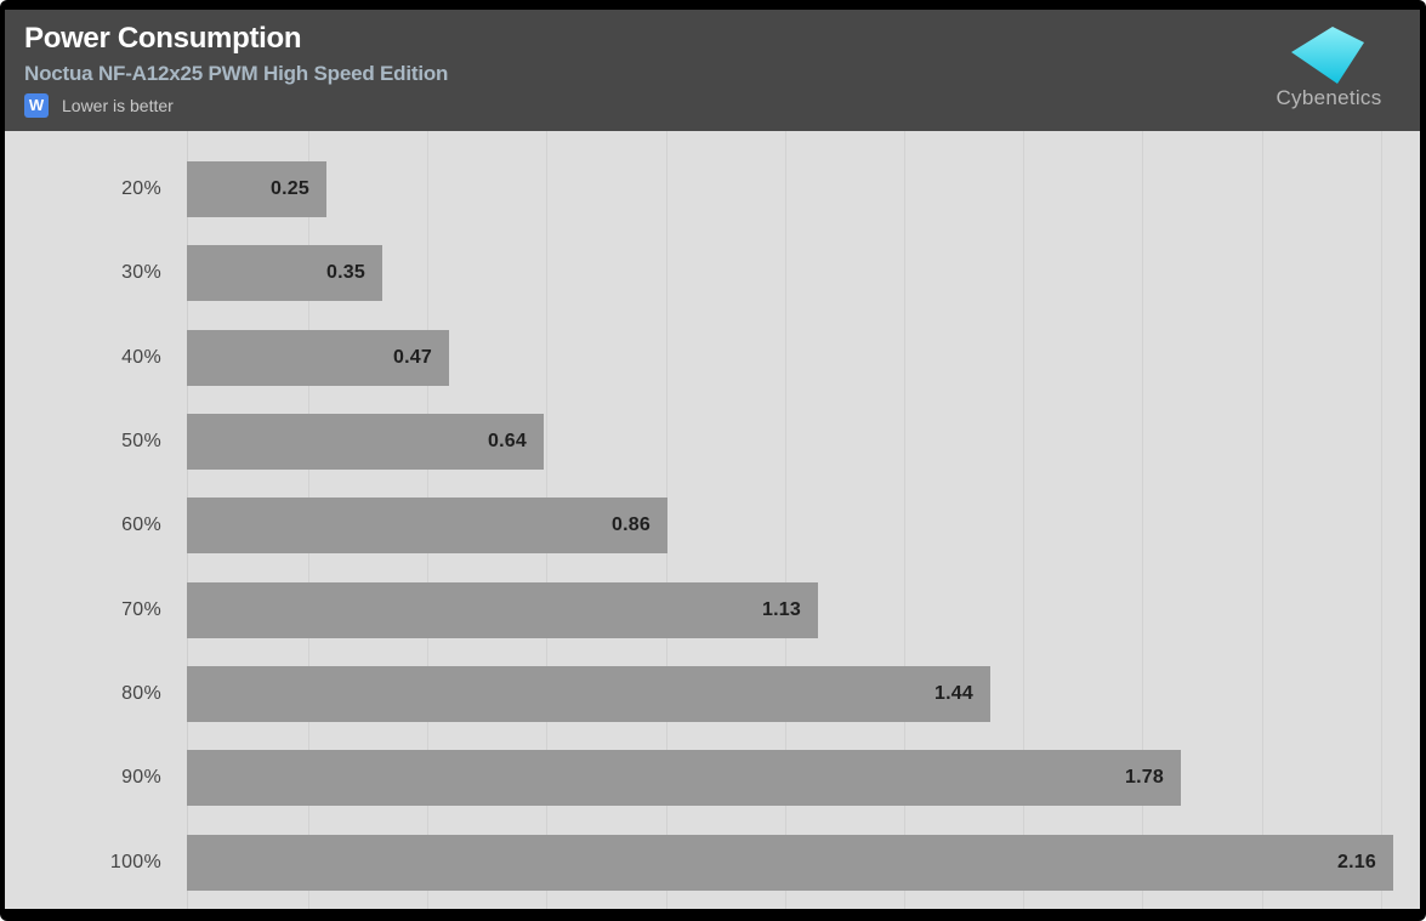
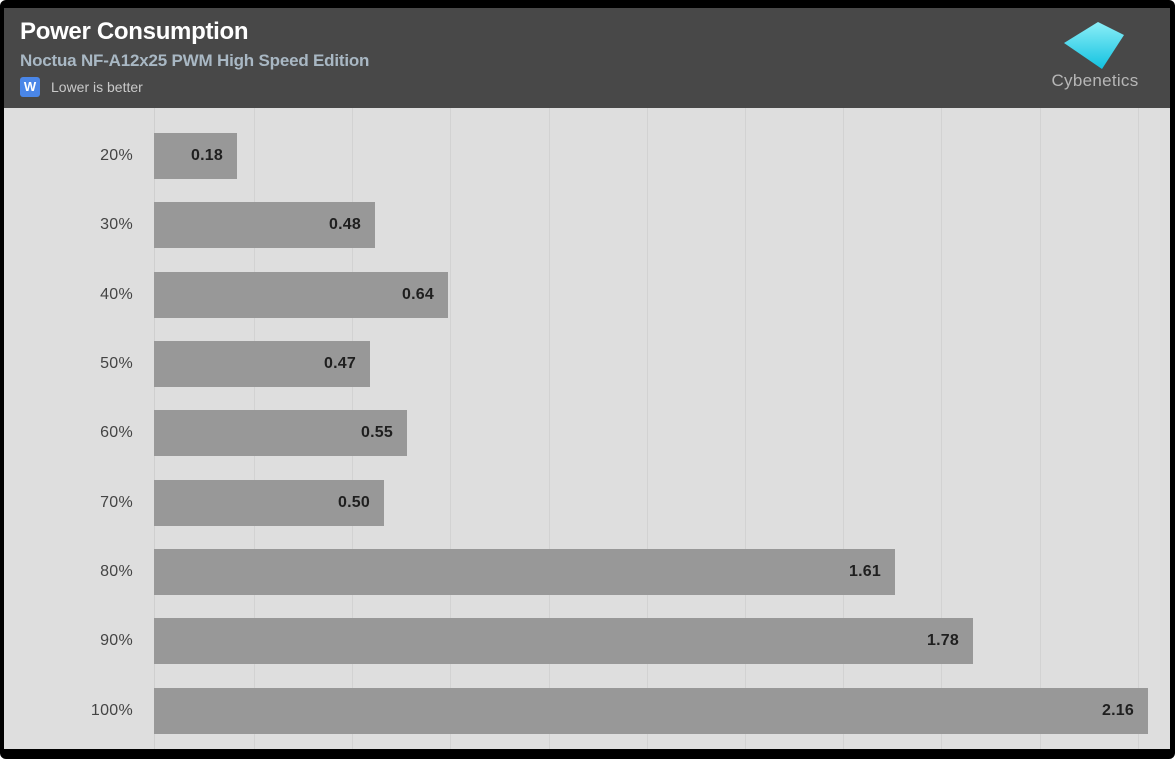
20%: 0.25 -> 0.18
30%: 0.35 -> 0.48
40%: 0.47 -> 0.64
50%: 0.64 -> 0.47
60%: 0.86 -> 0.55
70%: 1.13 -> 0.50
80%: 1.44 -> 1.61
